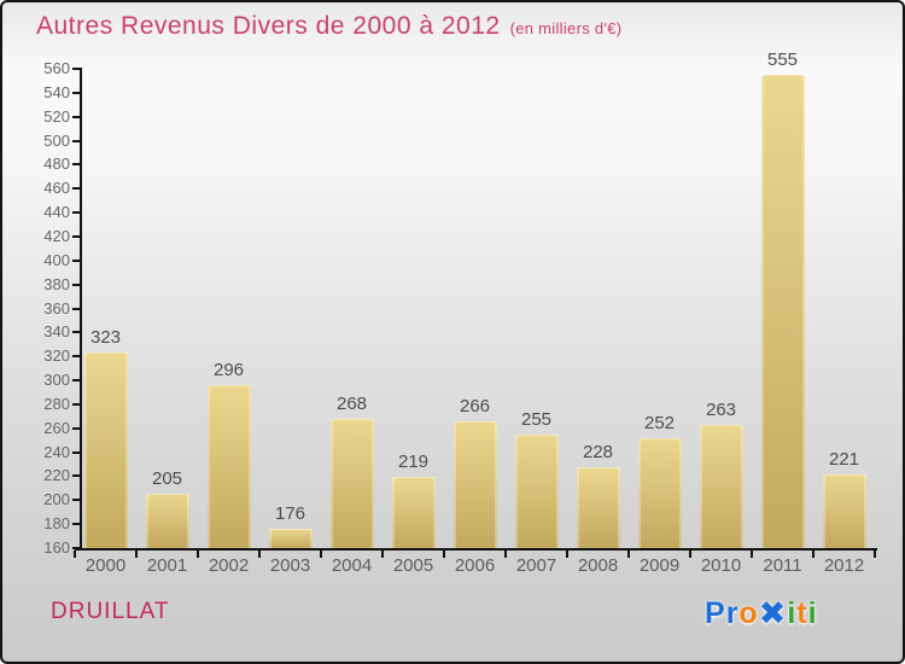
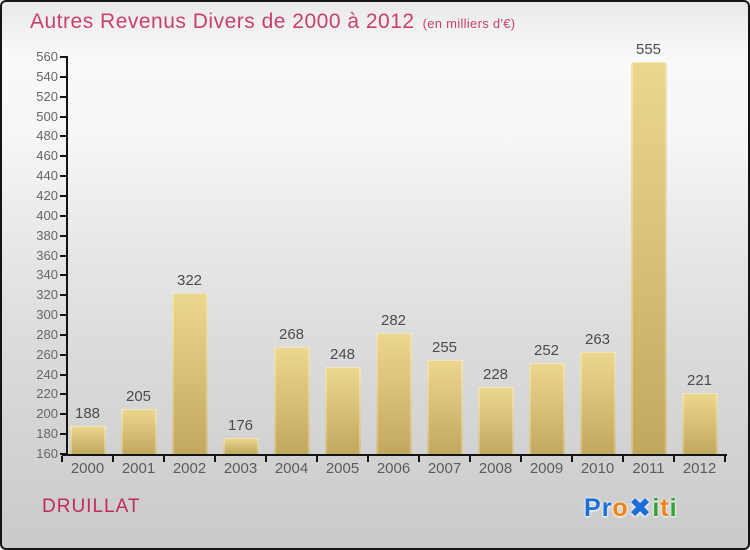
2000: 323 -> 188
2002: 296 -> 322
2005: 219 -> 248
2006: 266 -> 282
